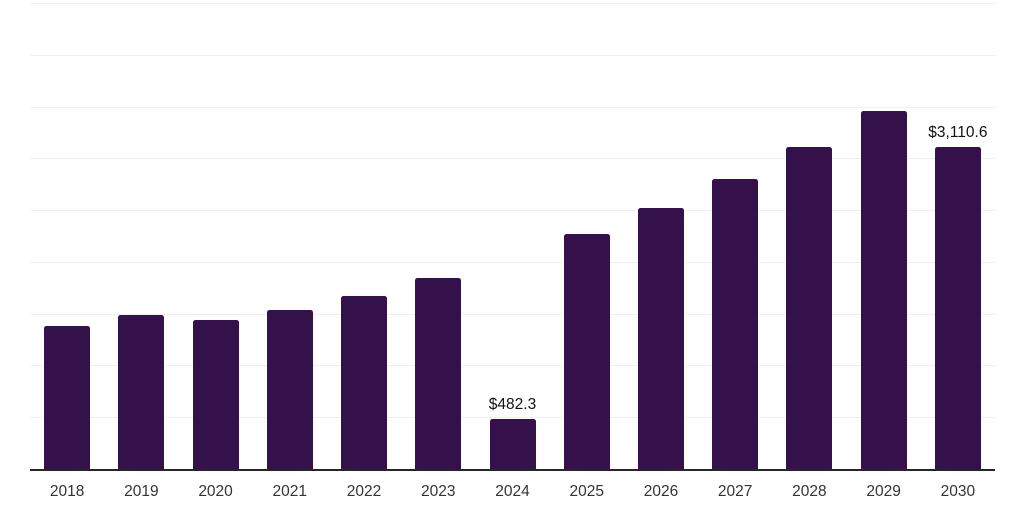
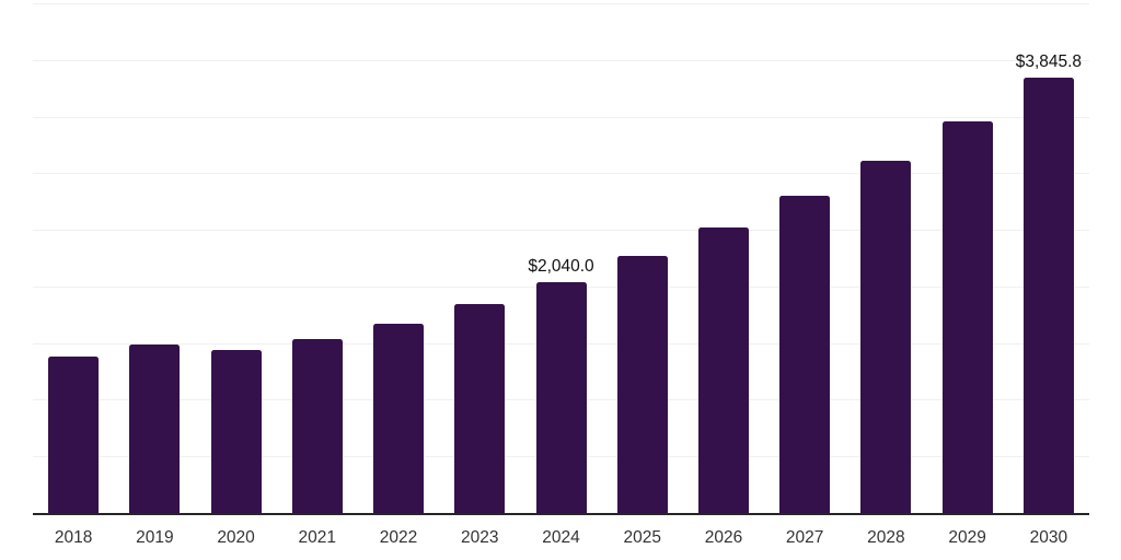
2024: $482.3 -> $2,040.0
2030: $3,110.6 -> $3,845.8
